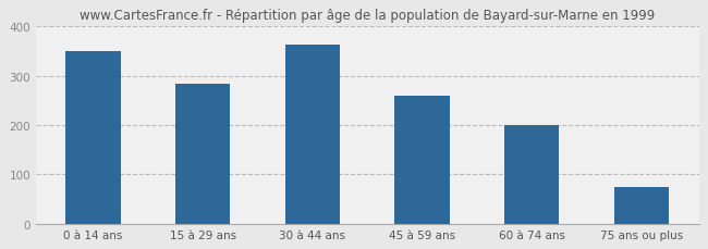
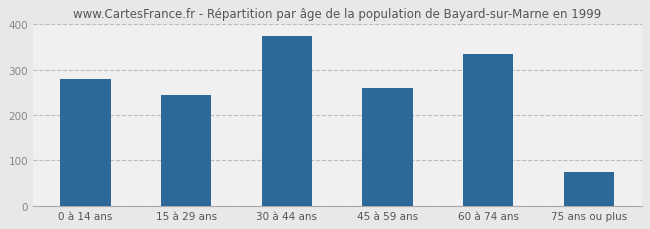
0 à 14 ans: 350 -> 280
15 à 29 ans: 283 -> 245
30 à 44 ans: 363 -> 375
60 à 74 ans: 200 -> 335
